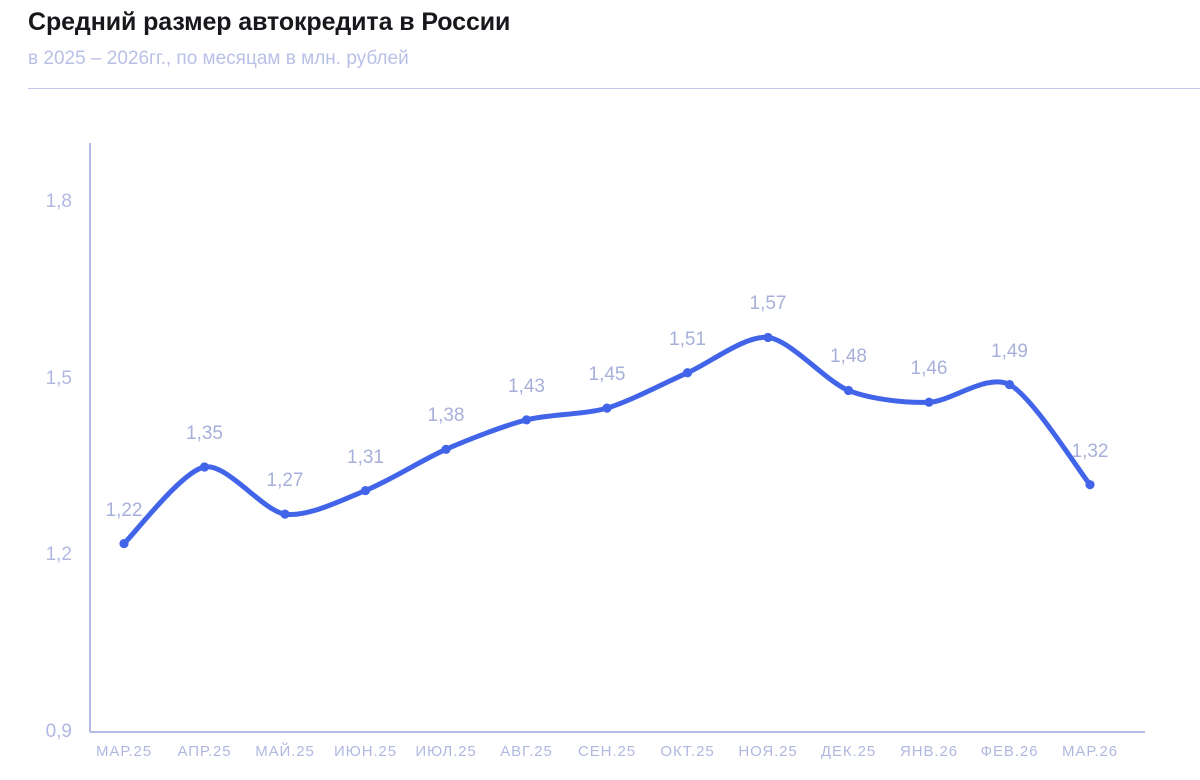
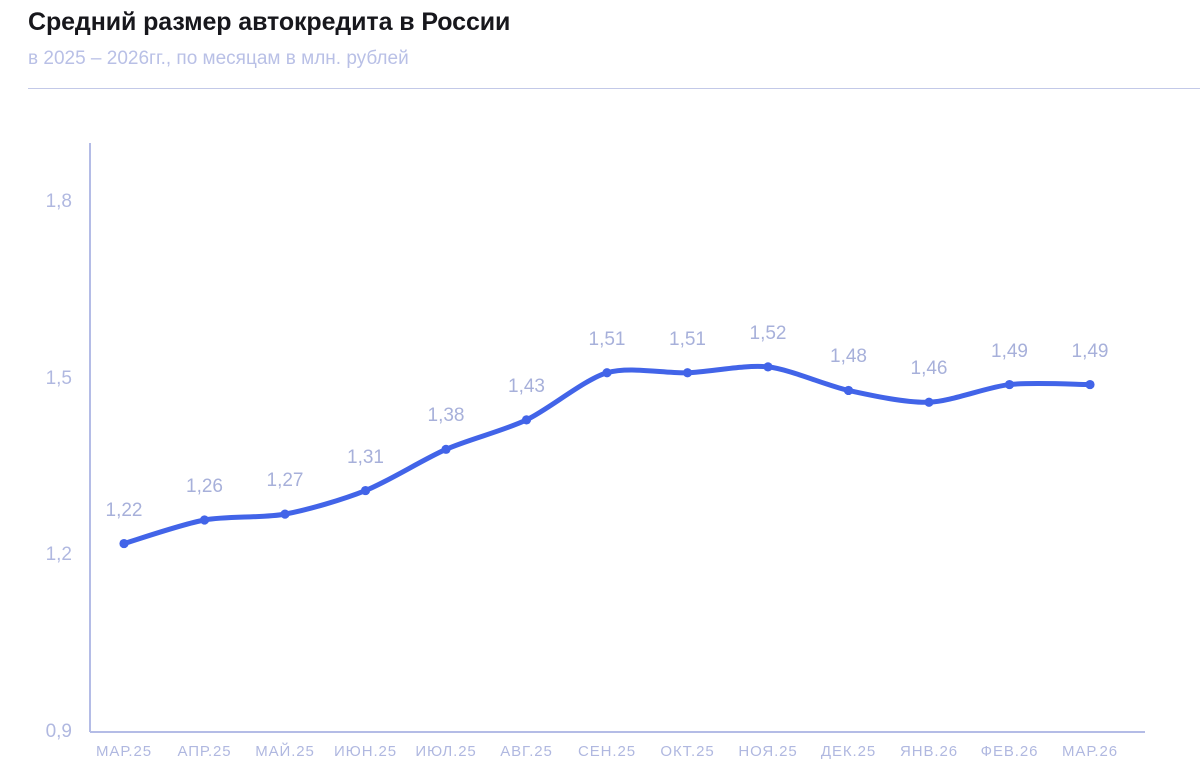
АПР.25: 1,35 -> 1,26
СЕН.25: 1,45 -> 1,51
НОЯ.25: 1,57 -> 1,52
МАР.26: 1,32 -> 1,49
